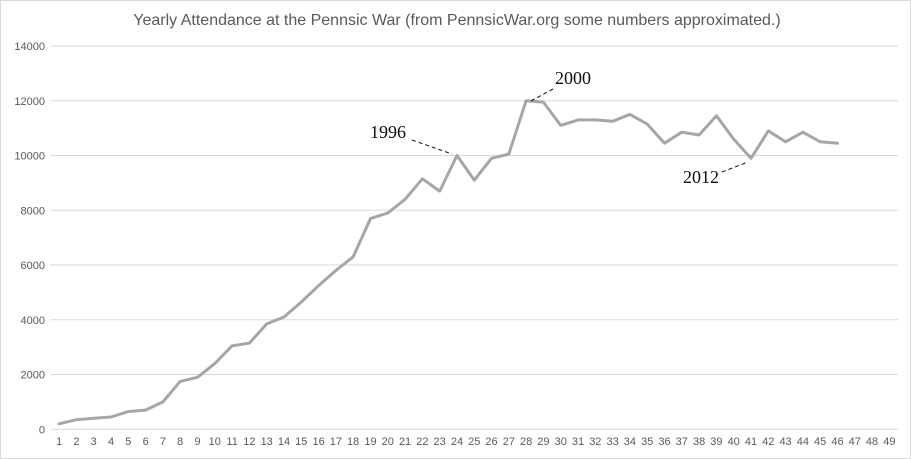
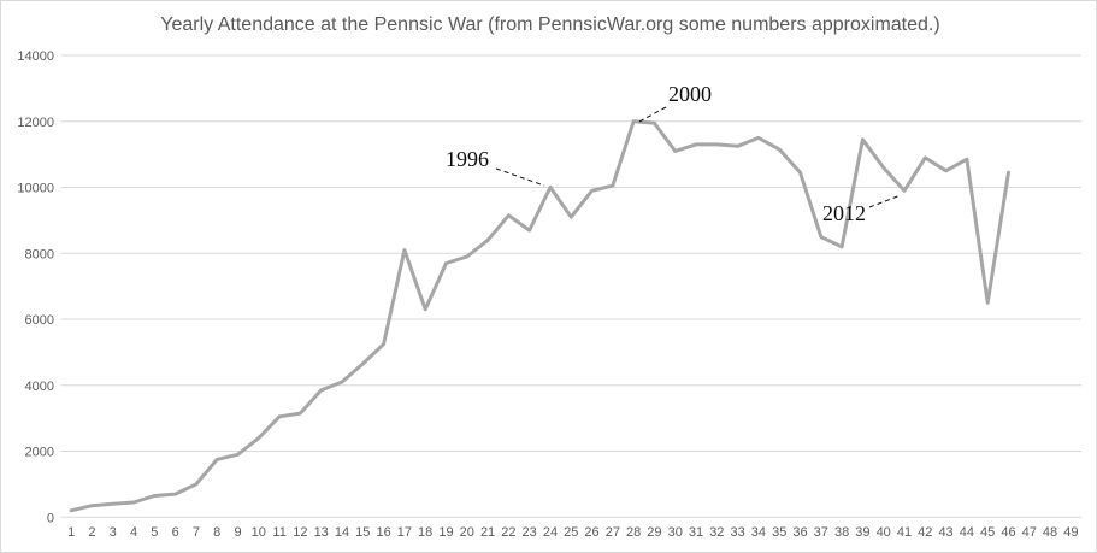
17: 5800 -> 8100
37: 10800 -> 8500
38: 10800 -> 8200
45: 10500 -> 6500
